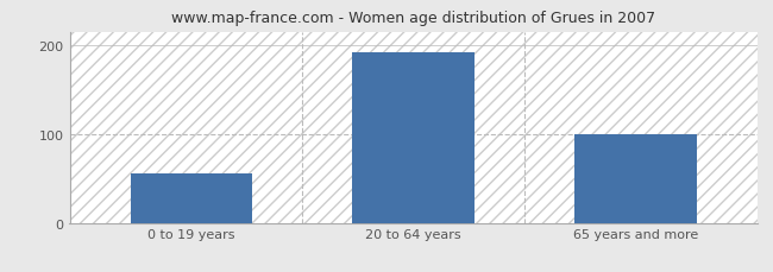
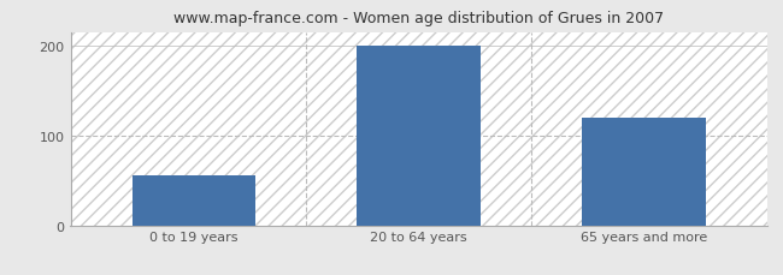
20 to 64 years: 192 -> 200
65 years and more: 100 -> 120
